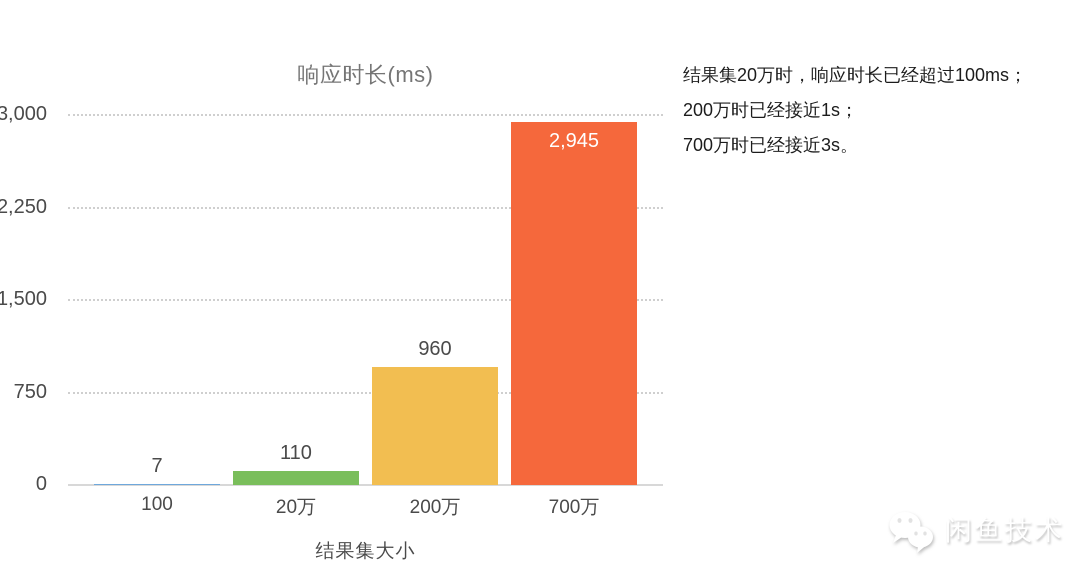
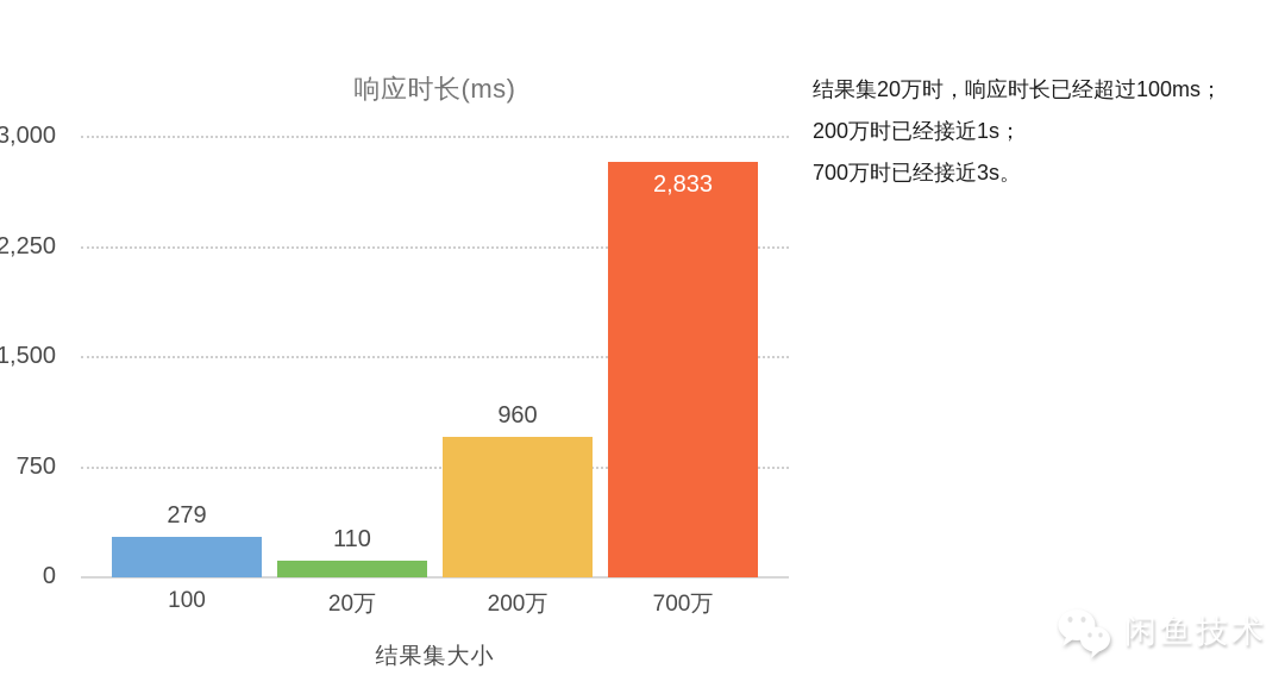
100: 7 -> 279
700万: 2,945 -> 2,833
